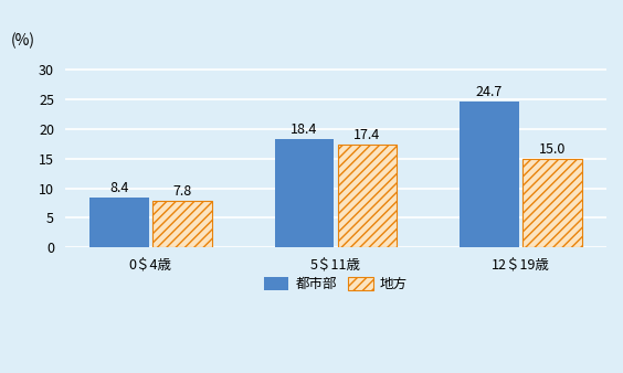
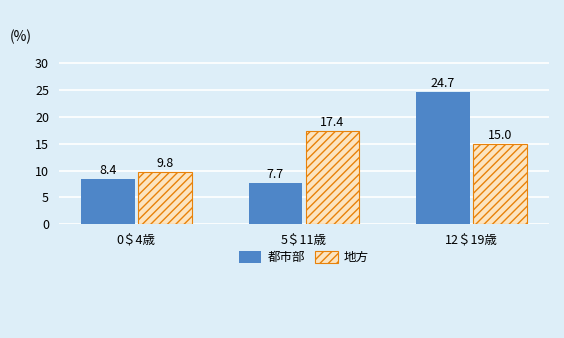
地方/0＄4歳: 7.8 -> 9.8
都市部/5＄11歳: 18.4 -> 7.7
